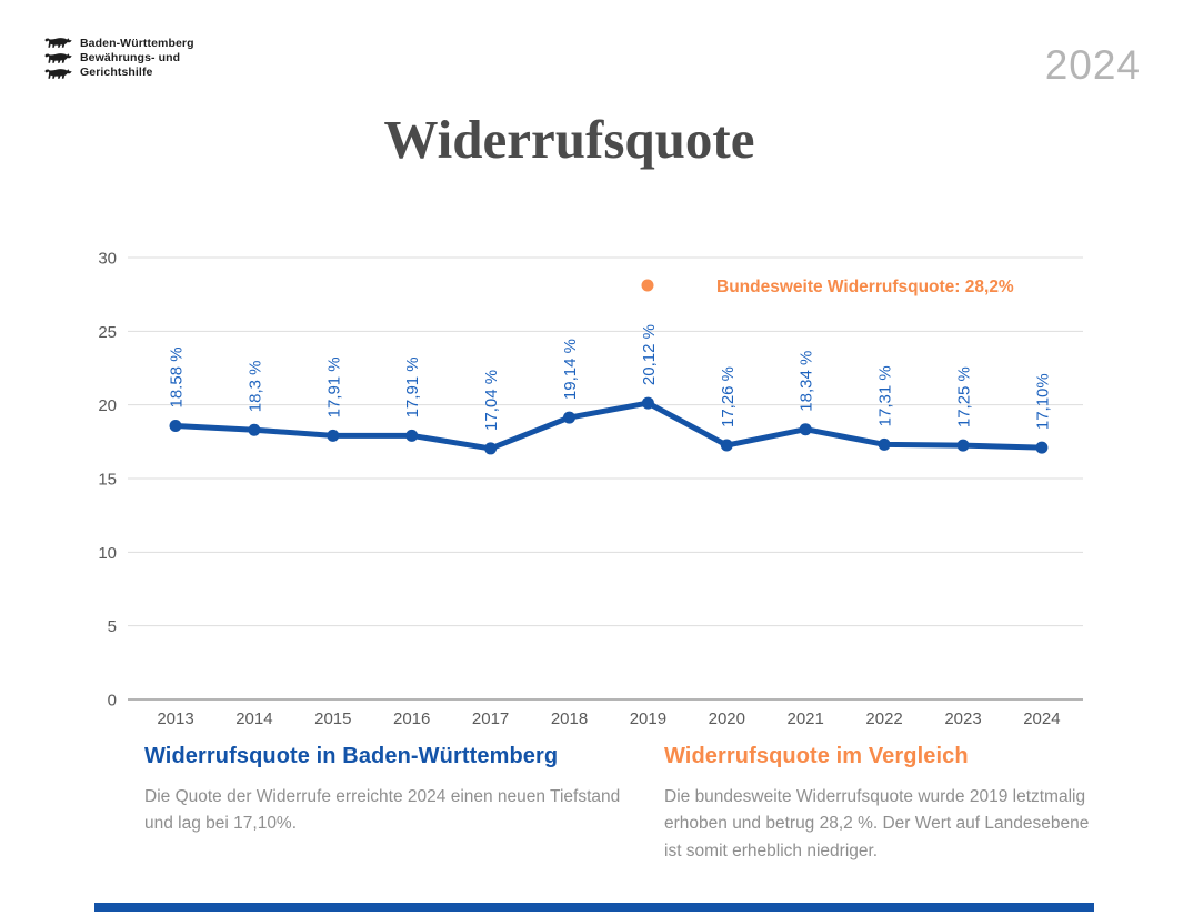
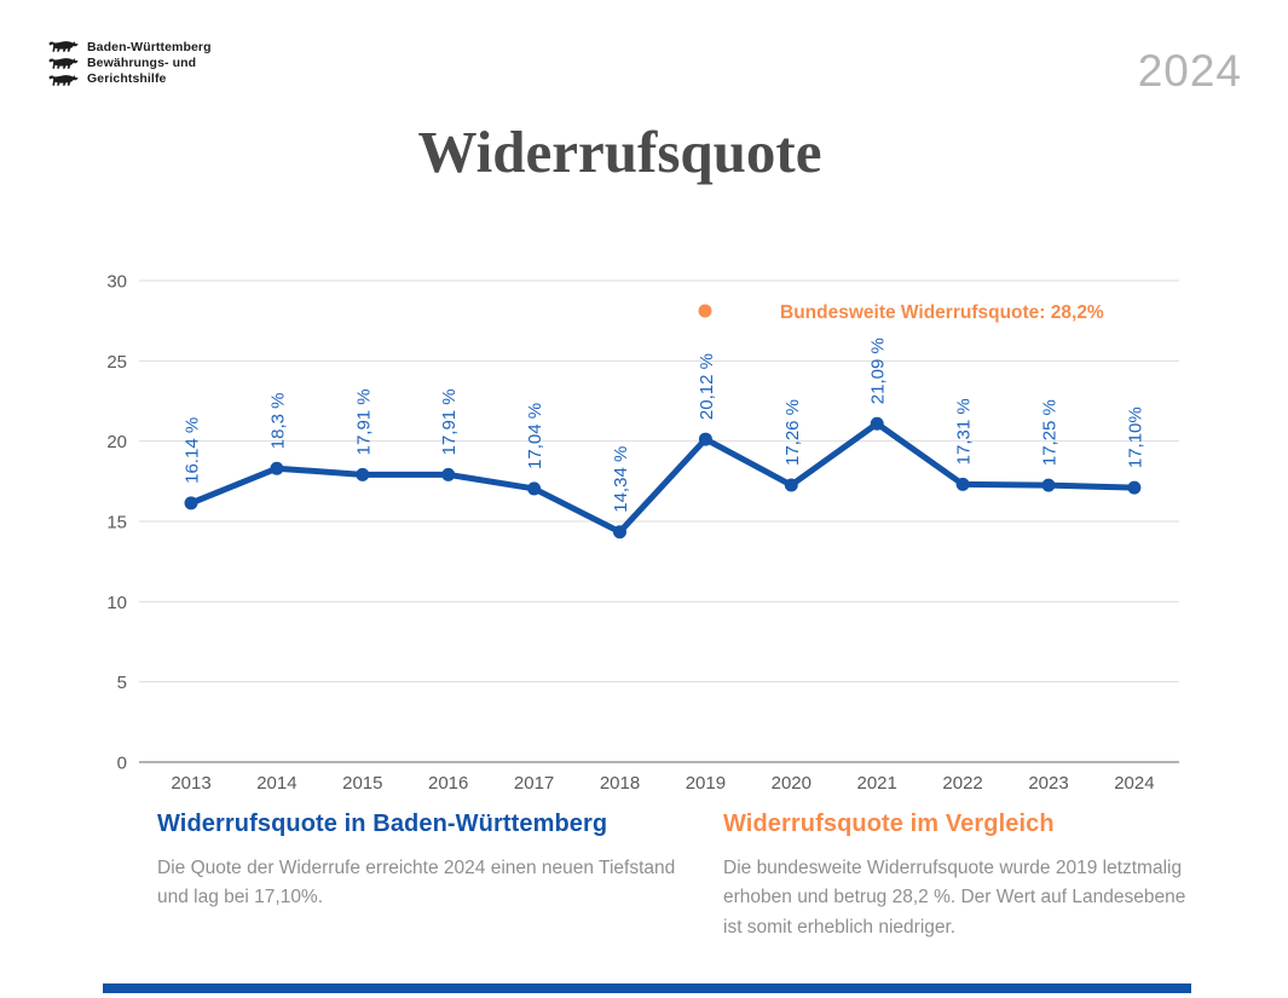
2013: 18.58 -> 16.14
2018: 19,14 -> 14,34
2021: 18,34 -> 21,09
